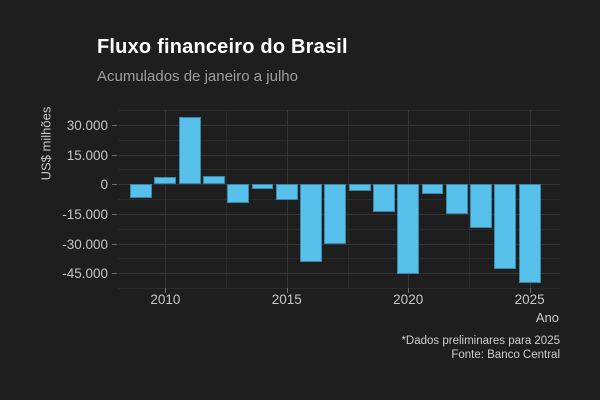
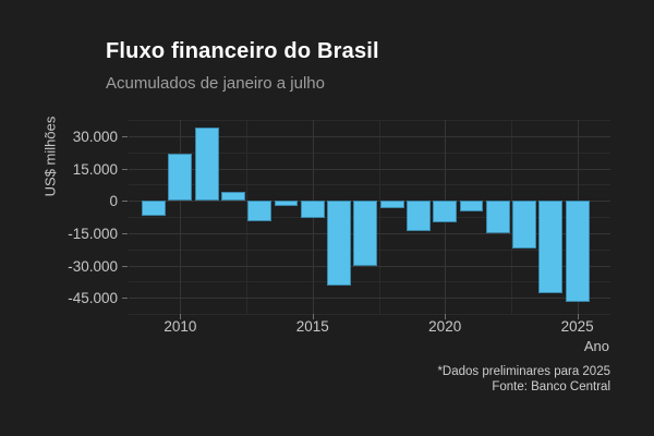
2010: 4000 -> 22000
2020: -46000 -> -10000
2025: -50000 -> -47000
